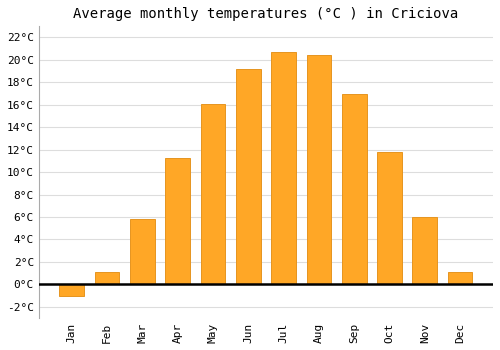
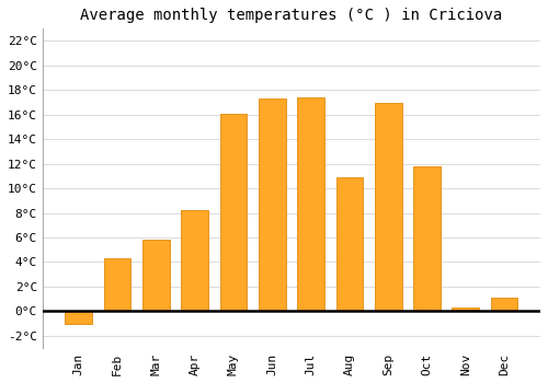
Feb: 1.1°C -> 4.3°C
Apr: 11.3°C -> 8.2°C
Jun: 19.2°C -> 17.3°C
Jul: 20.7°C -> 17.4°C
Aug: 20.4°C -> 10.9°C
Nov: 6.0°C -> 0.3°C
